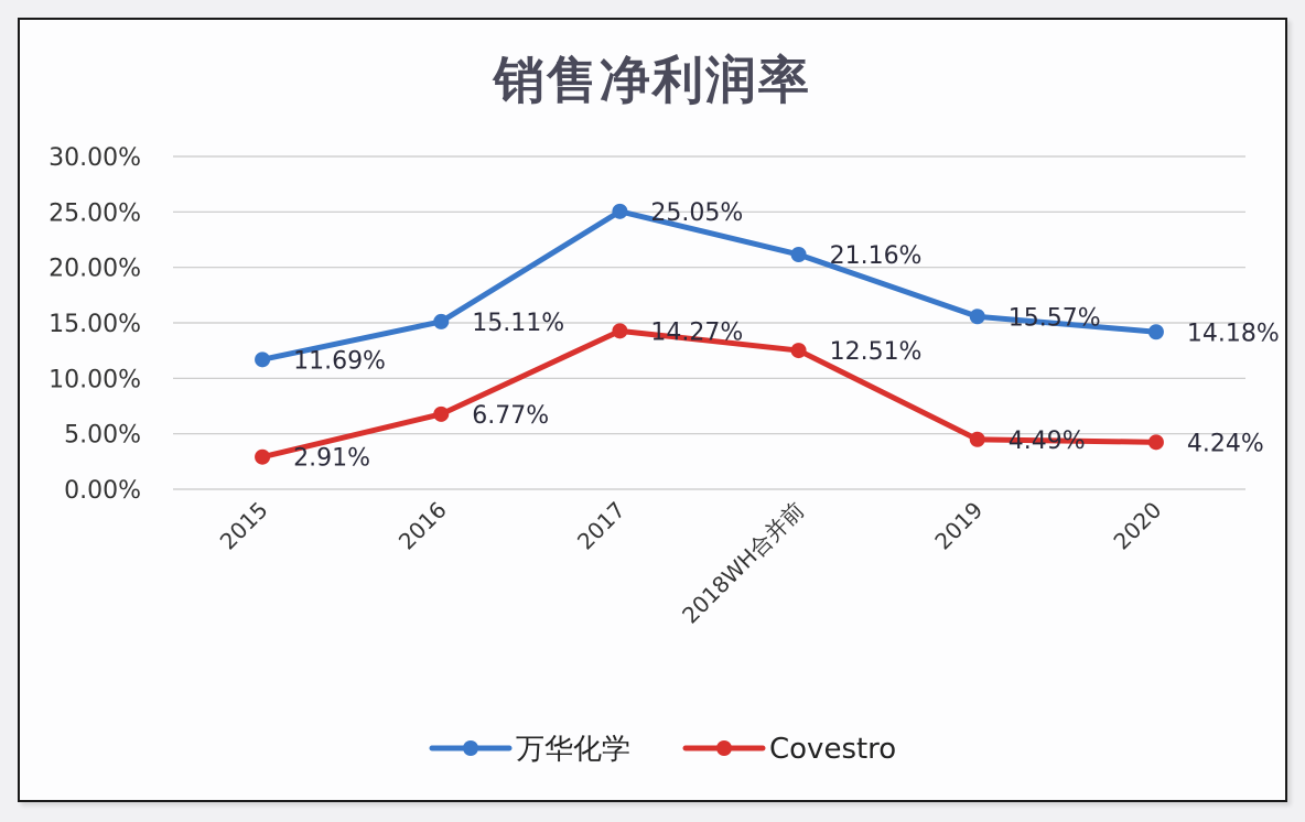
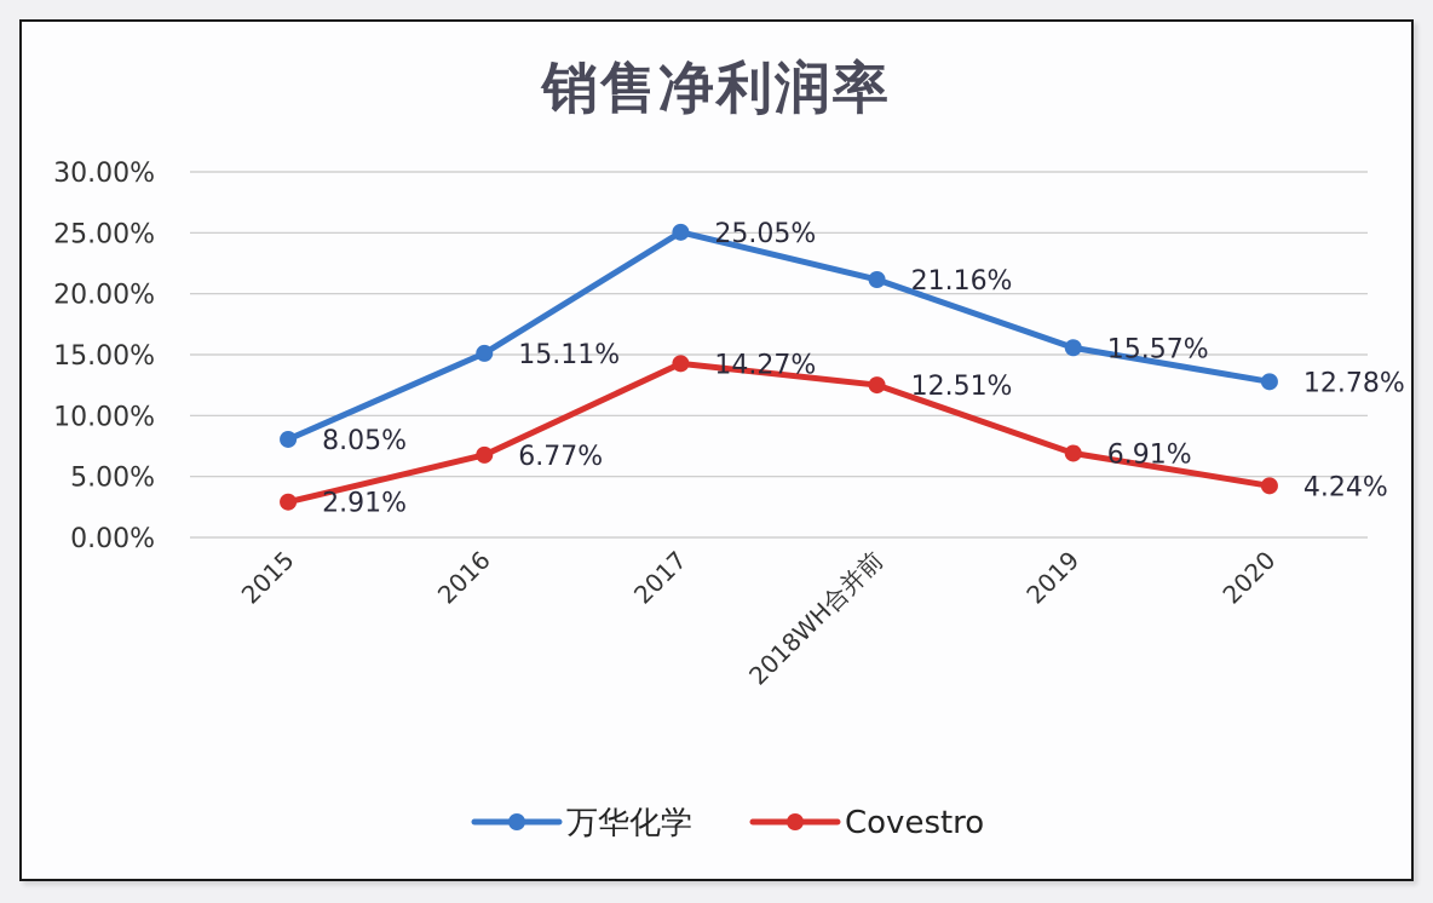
万华化学/2015: 11.69% -> 8.05%
Covestro/2019: 4.49% -> 6.91%
万华化学/2020: 14.18% -> 12.78%
